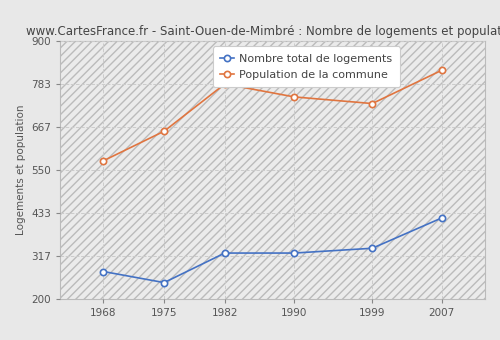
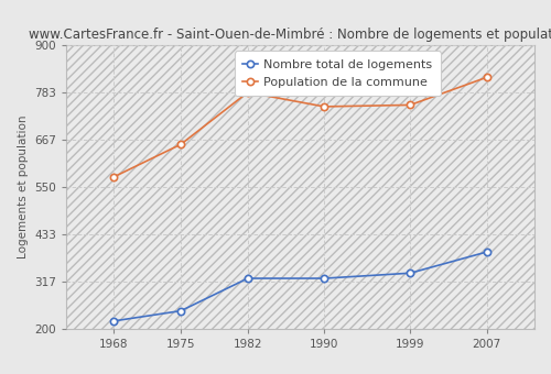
Nombre total de logements/1968: 275 -> 220
Population de la commune/1999: 730 -> 752
Nombre total de logements/2007: 420 -> 390
